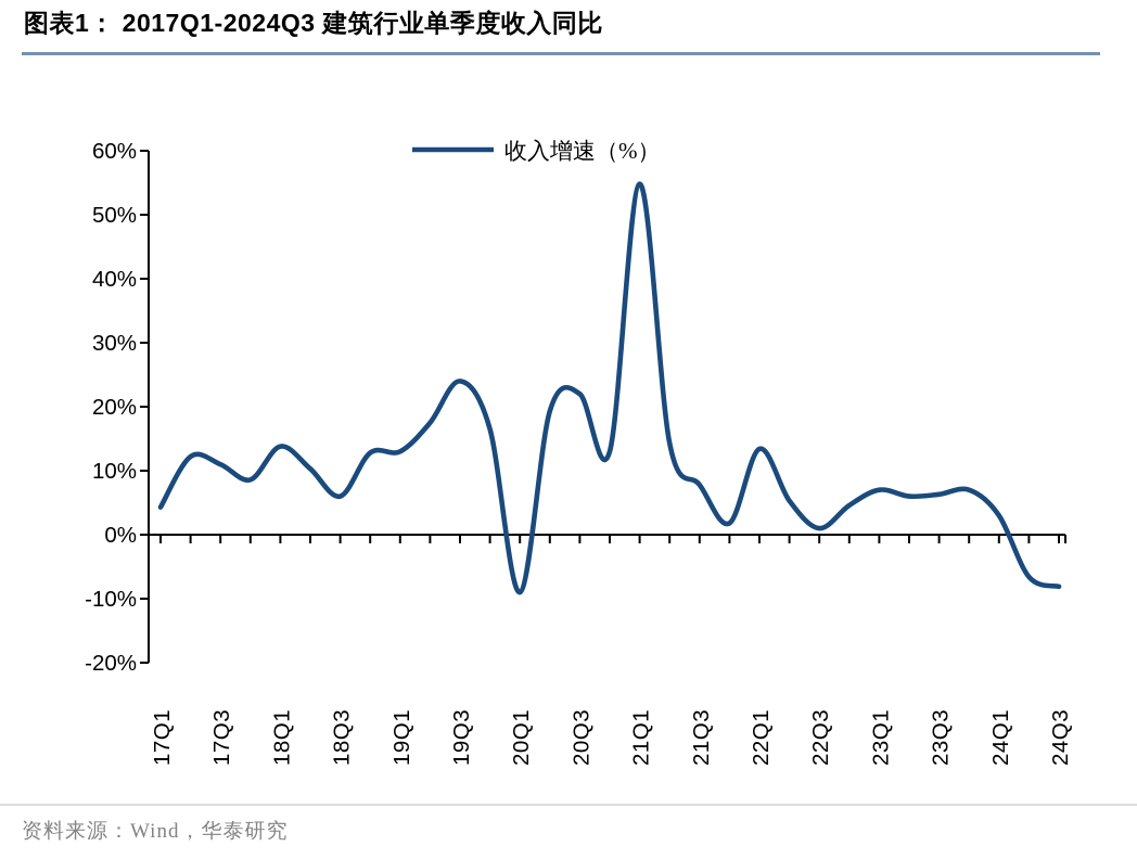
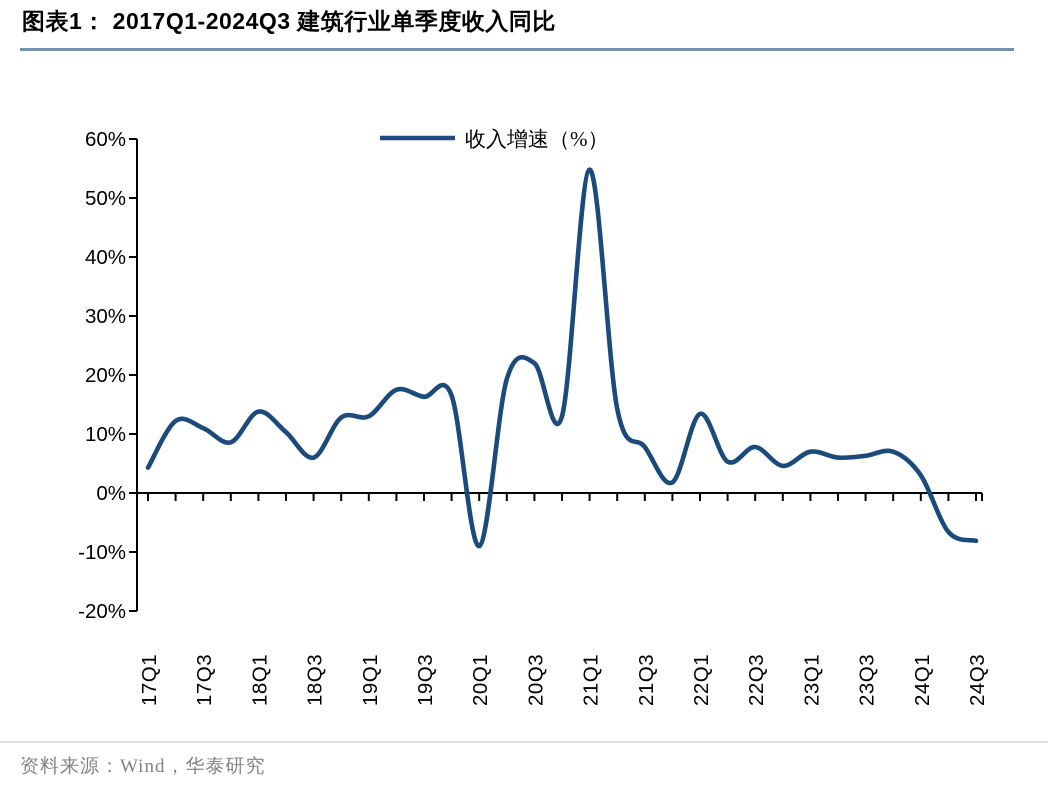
19Q3: 24% -> 16%
22Q3: 1% -> 8%
